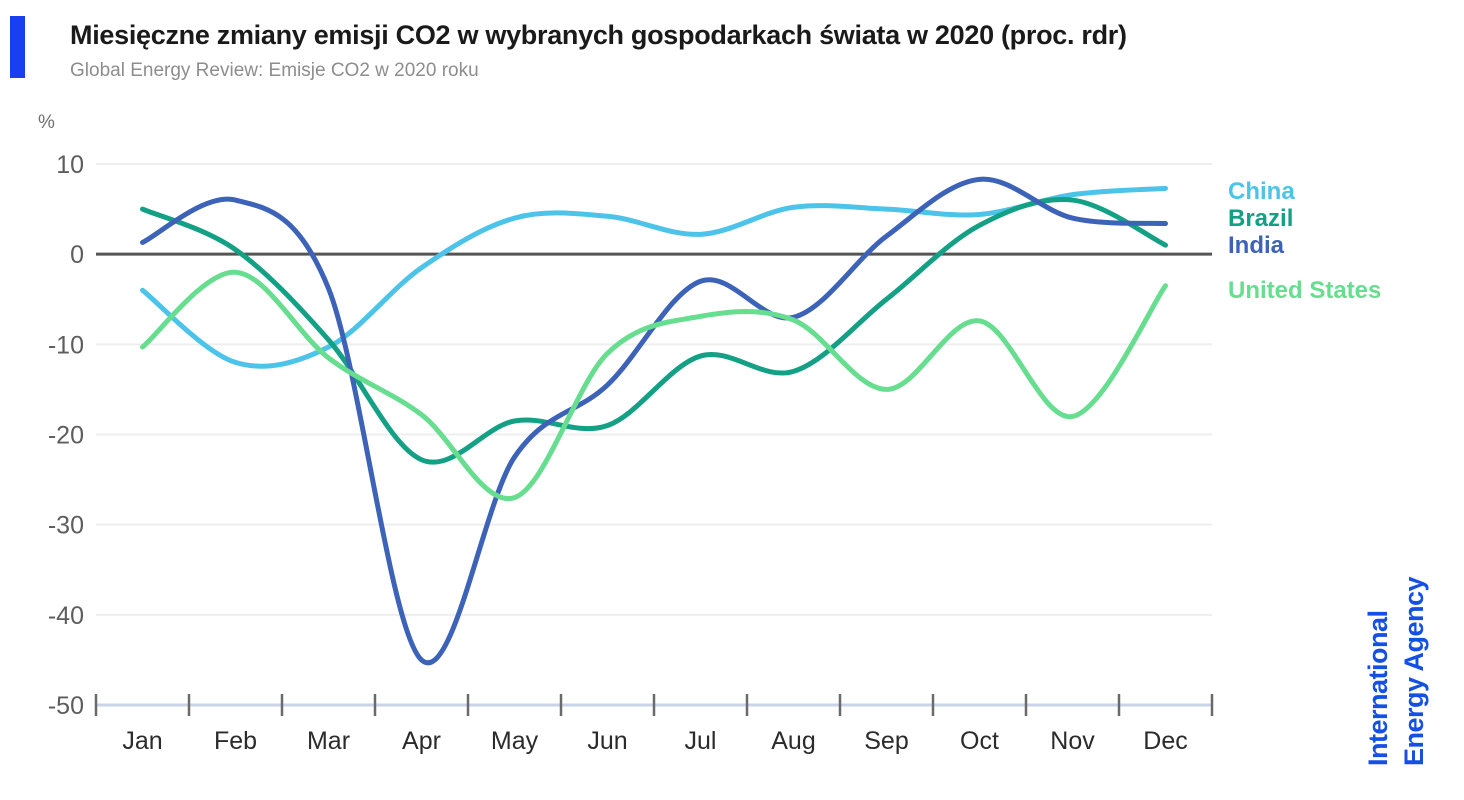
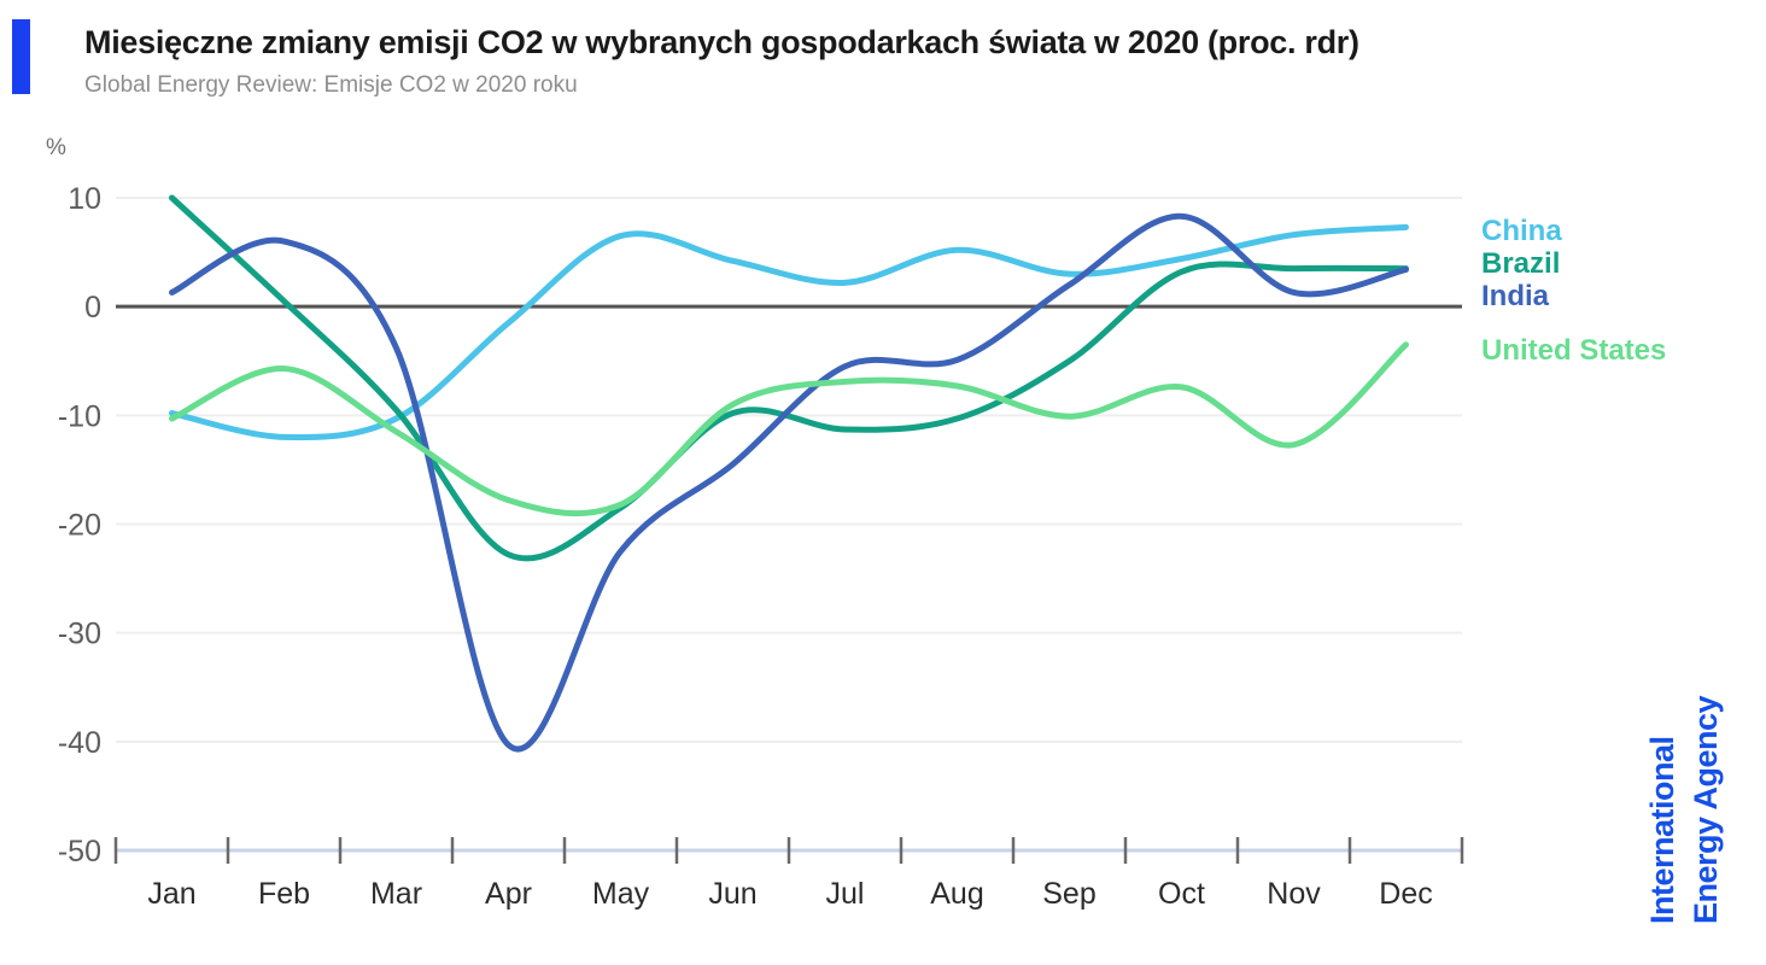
China/Jan: -4 -> -10
Brazil/Jan: 5 -> 10
United States/Feb: -2 -> -6
India/Apr: -45 -> -40
China/May: 4 -> 6
United States/May: -27 -> -18
Brazil/Jun: -19 -> -10
United States/Jun: -11 -> -9
India/Jul: -3 -> -6
Brazil/Aug: -13 -> -10
India/Aug: -7 -> -5
China/Sep: 5 -> 3
United States/Sep: -15 -> -10
Brazil/Nov: 6 -> 4
India/Nov: 4 -> 1
United States/Nov: -18 -> -13
Brazil/Dec: 1 -> 4
